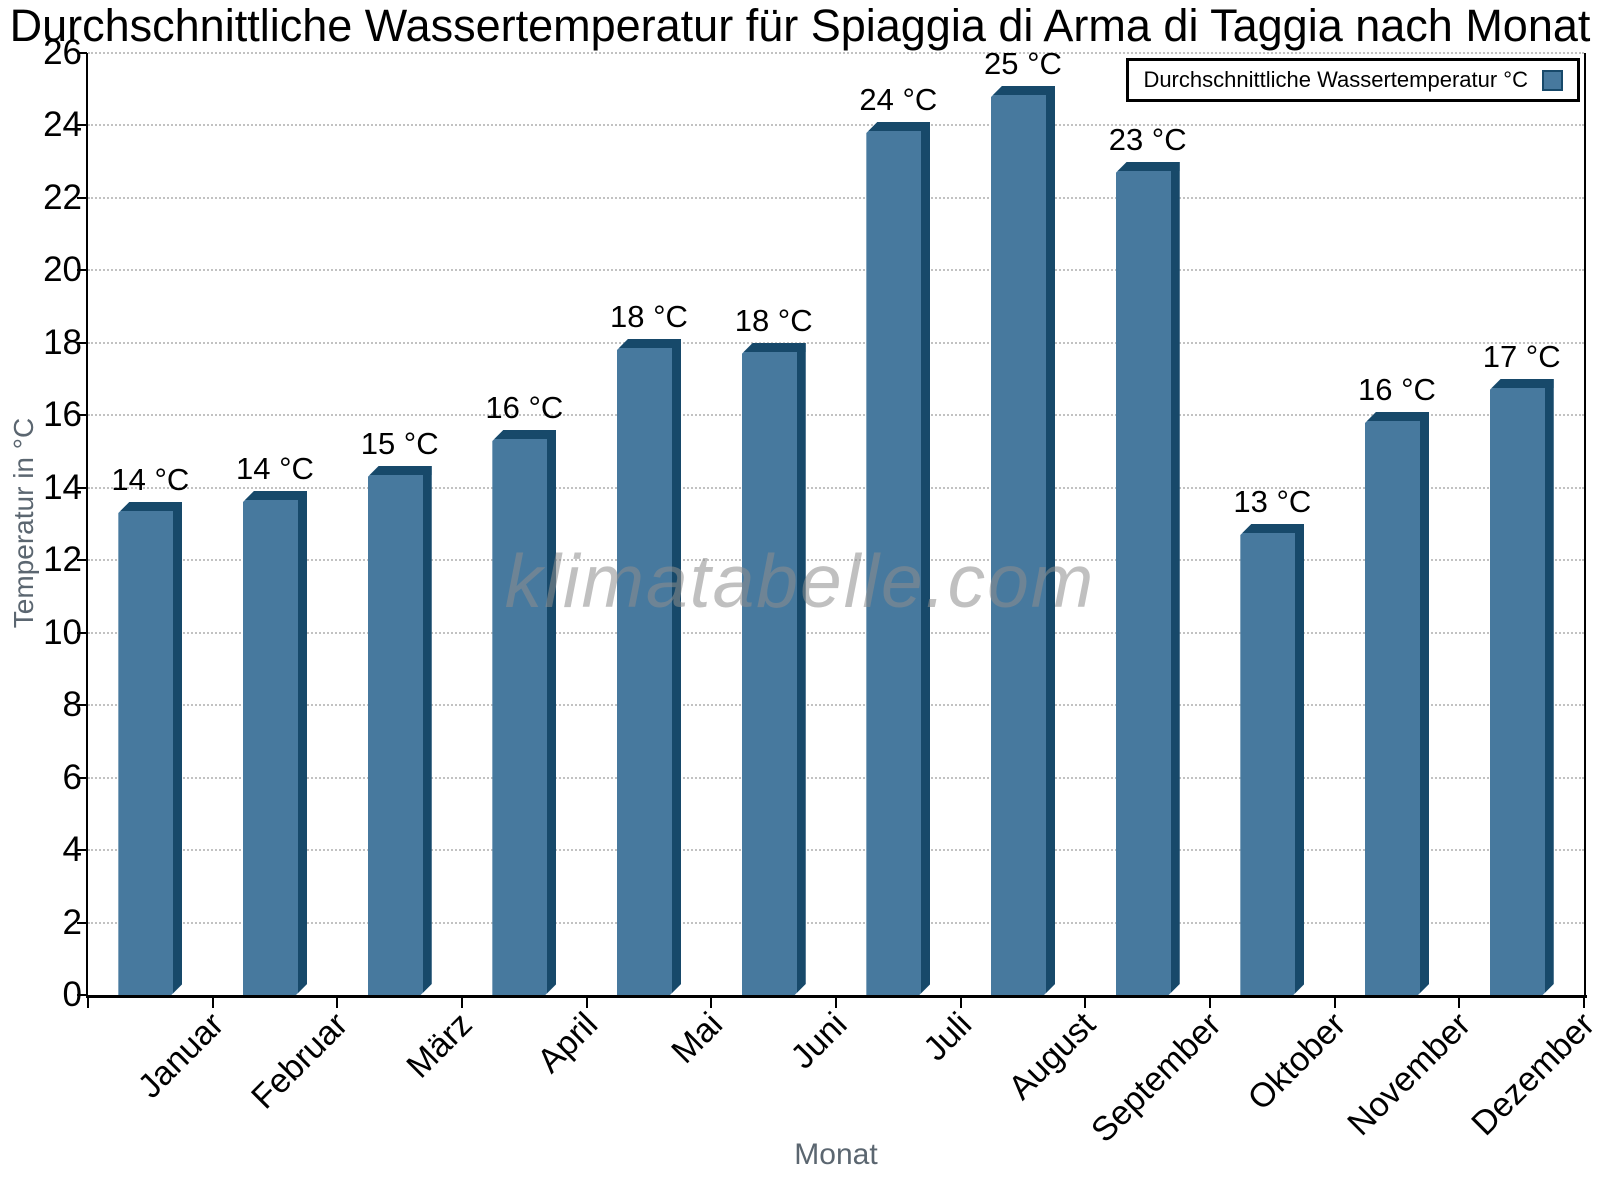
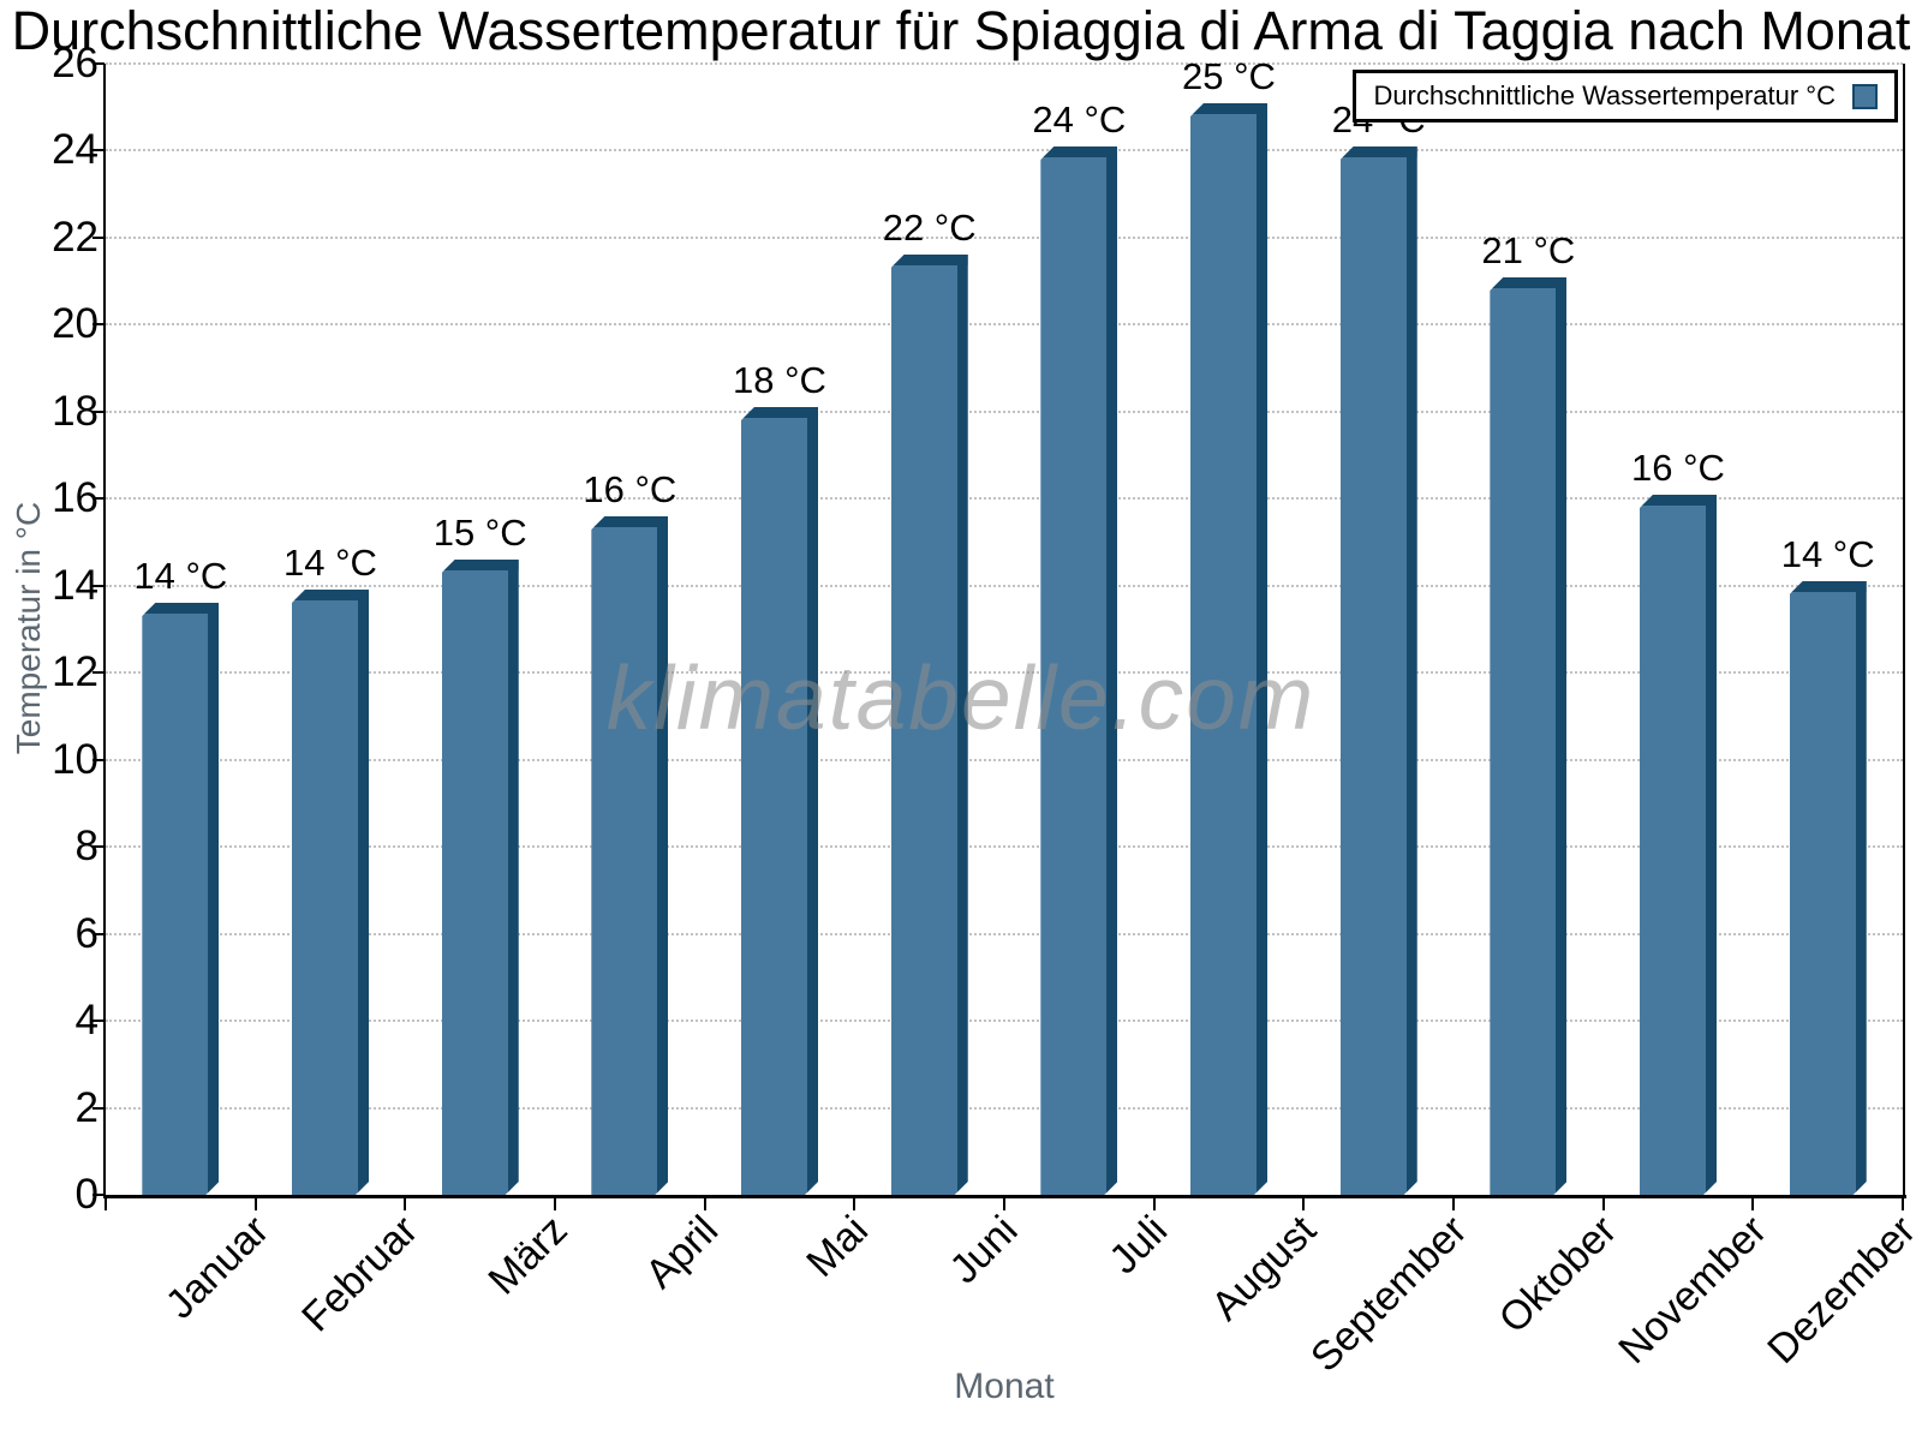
Juni: 18 -> 22
September: 23 -> 24
Oktober: 13 -> 21
Dezember: 17 -> 14
